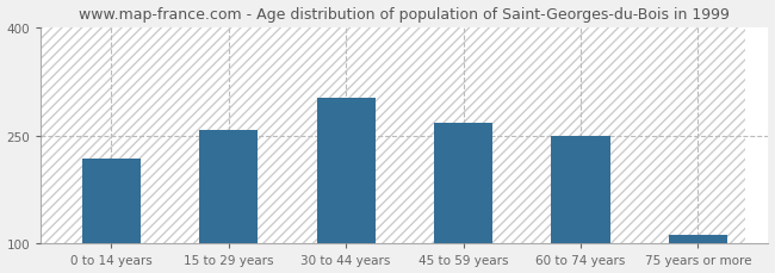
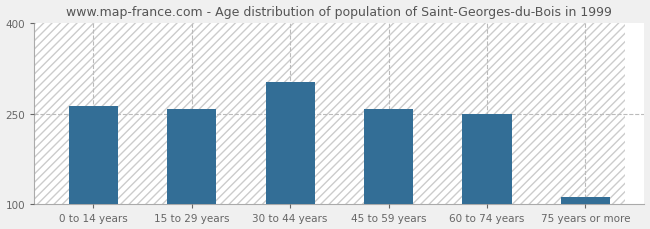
0 to 14 years: 218 -> 262
45 to 59 years: 268 -> 258
